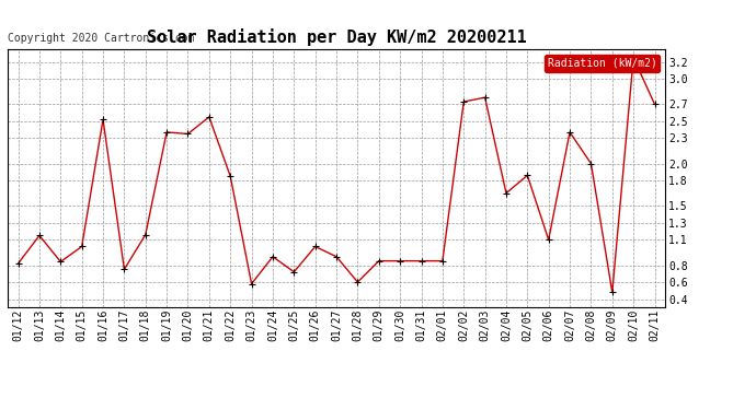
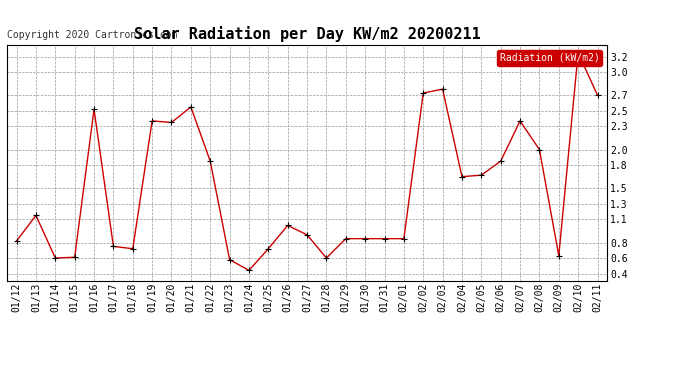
01/14: 0.84 -> 0.60
01/15: 1.02 -> 0.61
01/18: 1.16 -> 0.72
01/24: 0.90 -> 0.44
02/05: 1.86 -> 1.67
02/06: 1.10 -> 1.85
02/09: 0.48 -> 0.63
